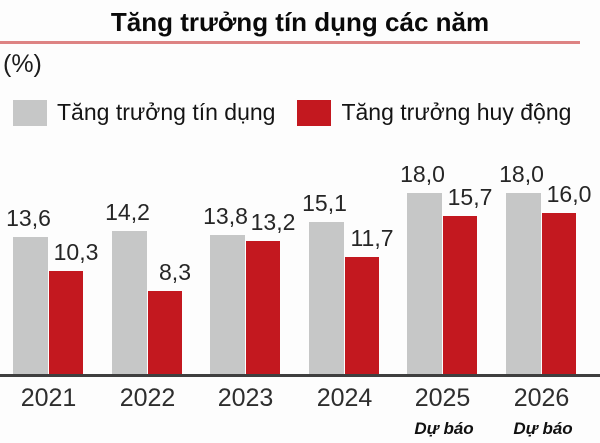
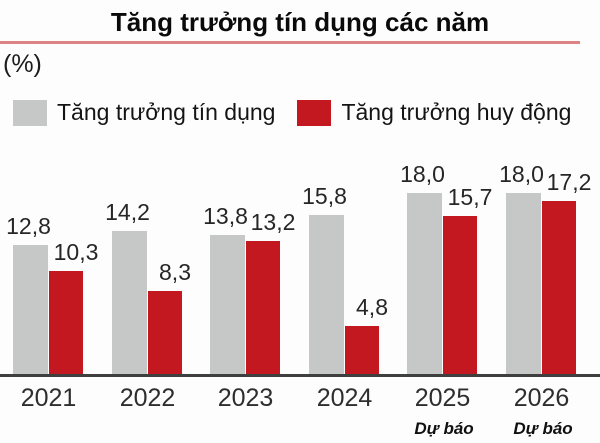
Tăng trưởng tín dụng/2021: 13,6 -> 12,8
Tăng trưởng tín dụng/2024: 15,1 -> 15,8
Tăng trưởng huy động/2024: 11,7 -> 4,8
Tăng trưởng huy động/2026: 16,0 -> 17,2
